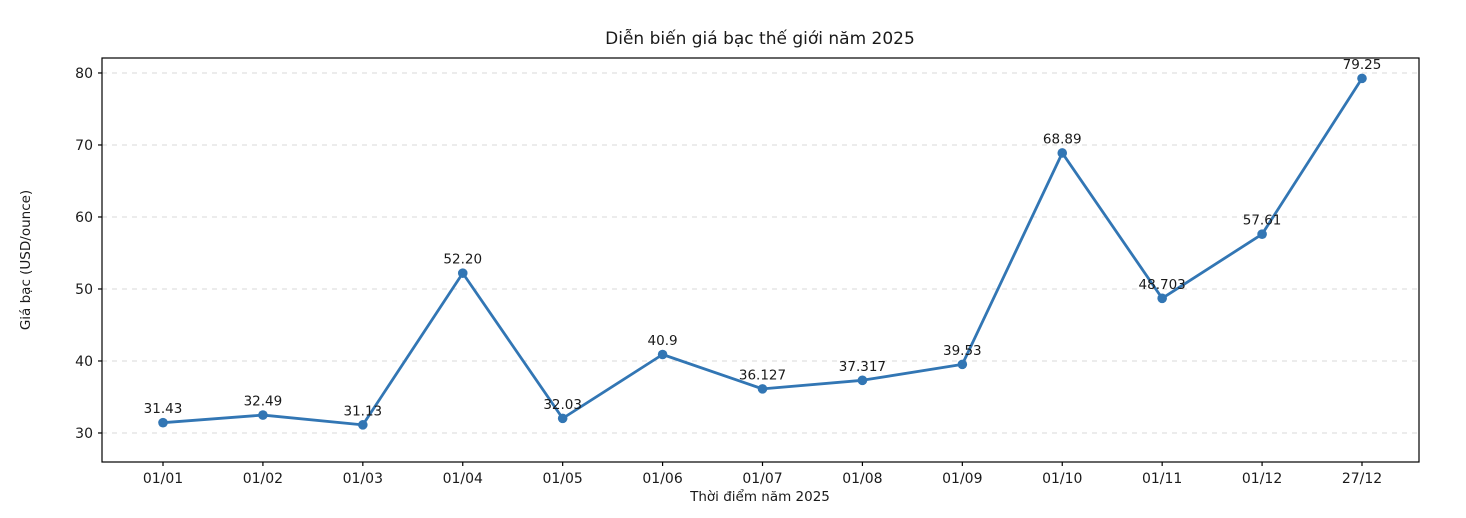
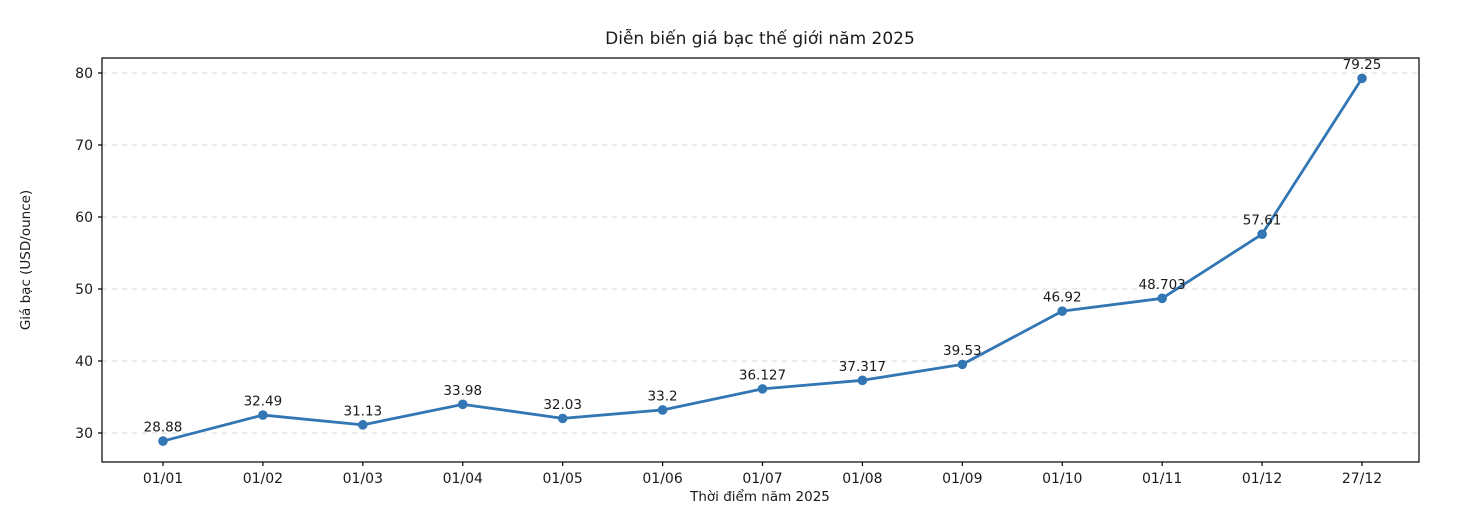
01/01: 31.43 -> 28.88
01/04: 52.20 -> 33.98
01/06: 40.9 -> 33.2
01/10: 68.89 -> 46.92
